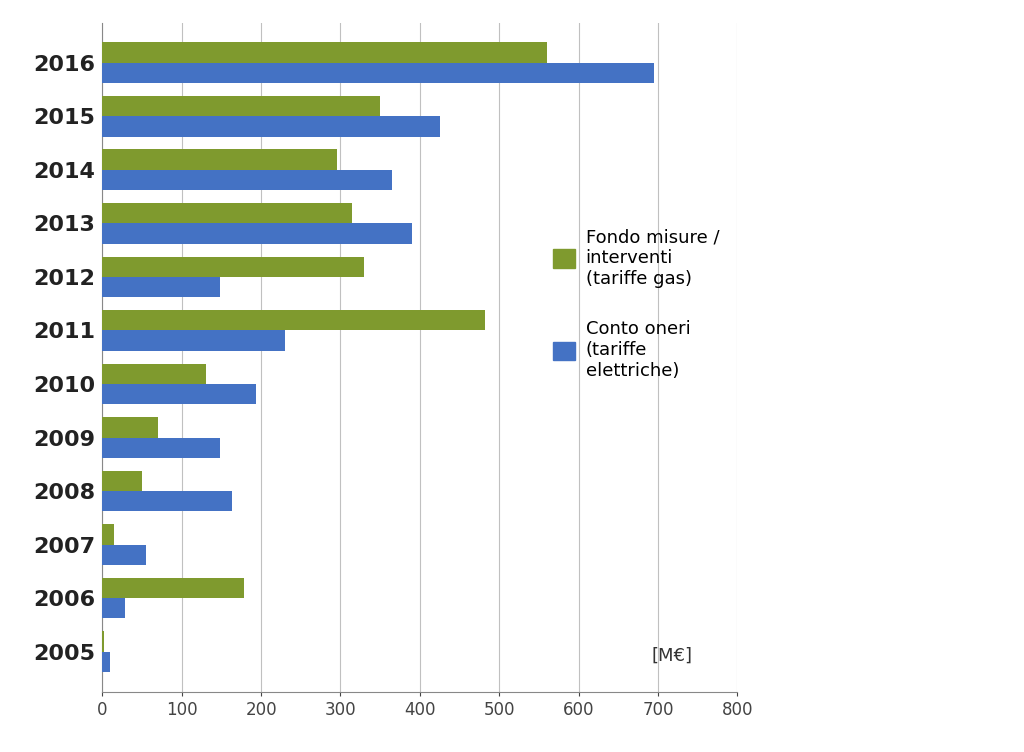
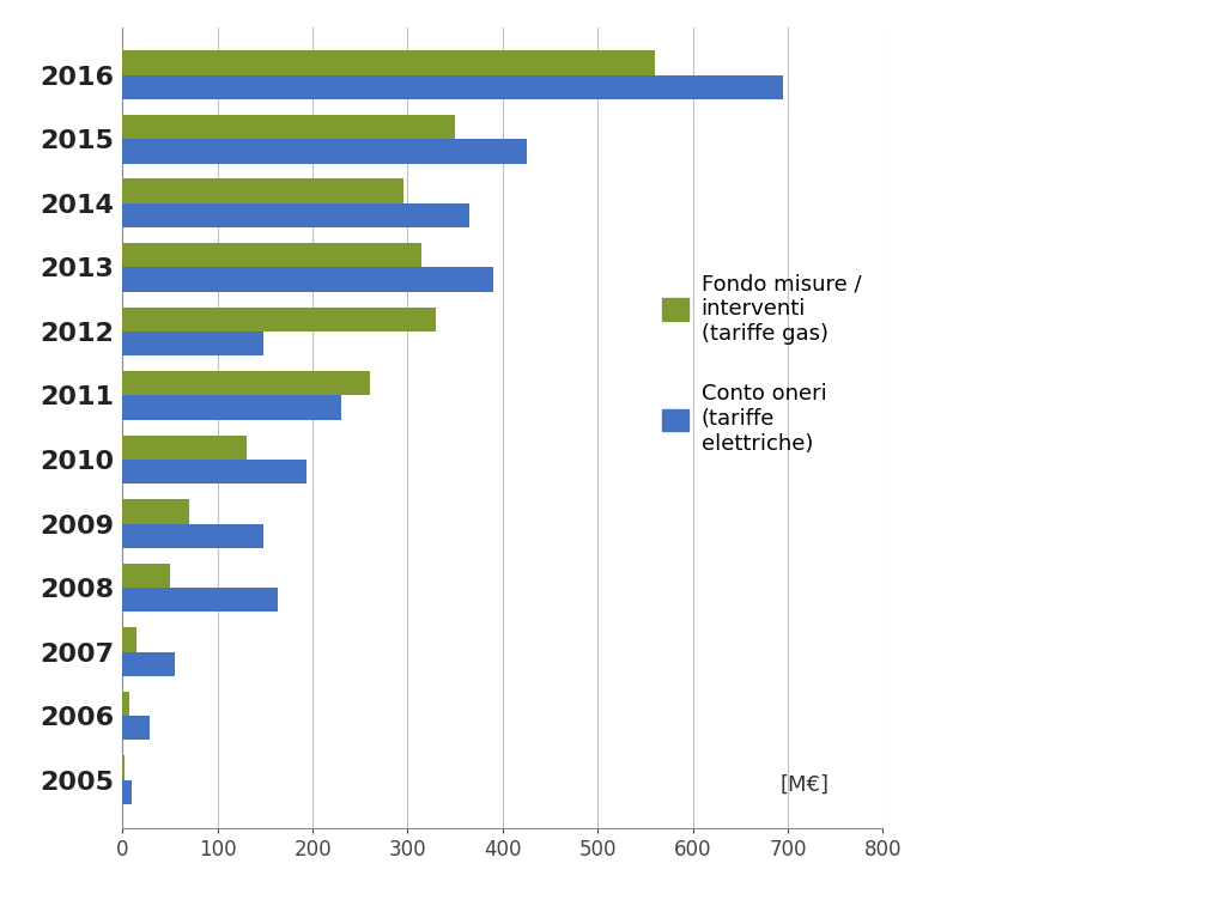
Fondo misure / interventi (tariffe gas)/2011: 482 -> 260
Fondo misure / interventi (tariffe gas)/2006: 178 -> 7
